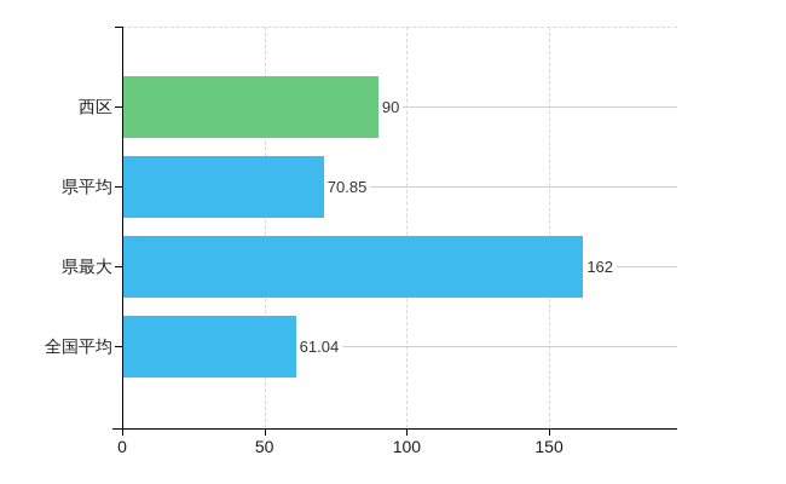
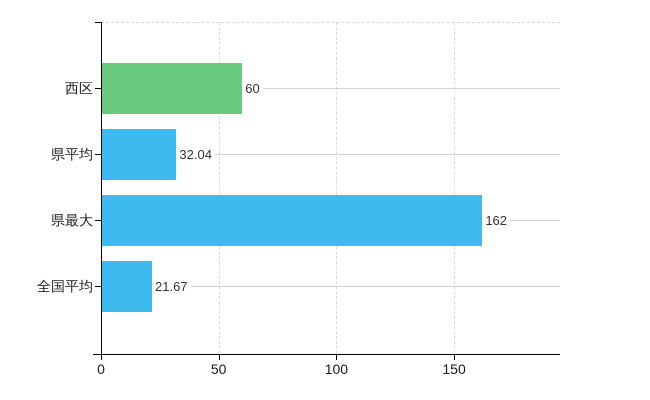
西区: 90 -> 60
県平均: 70.85 -> 32.04
全国平均: 61.04 -> 21.67
